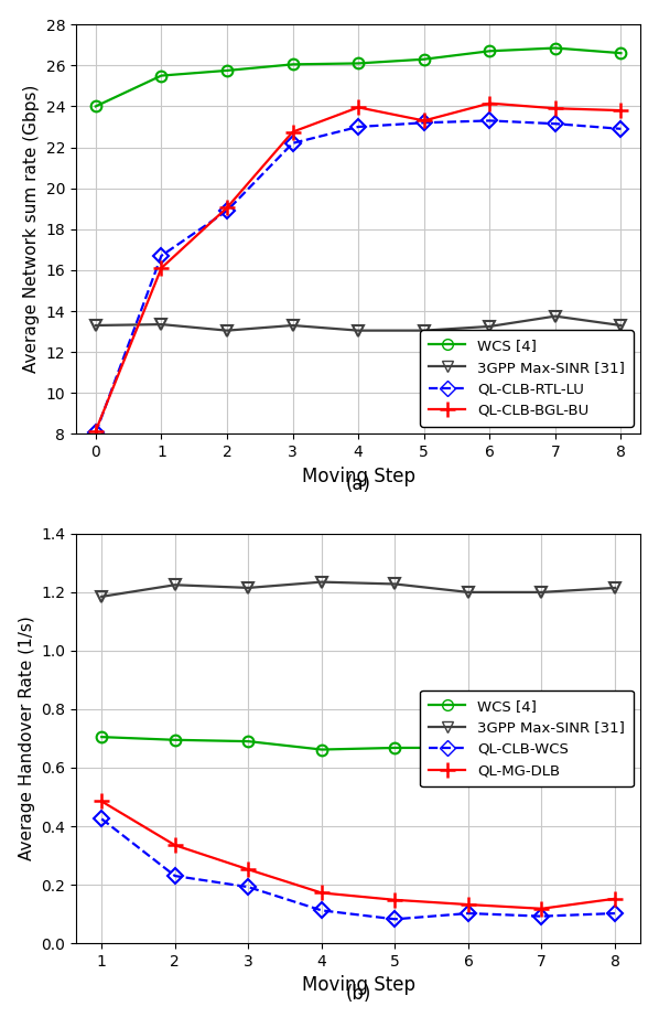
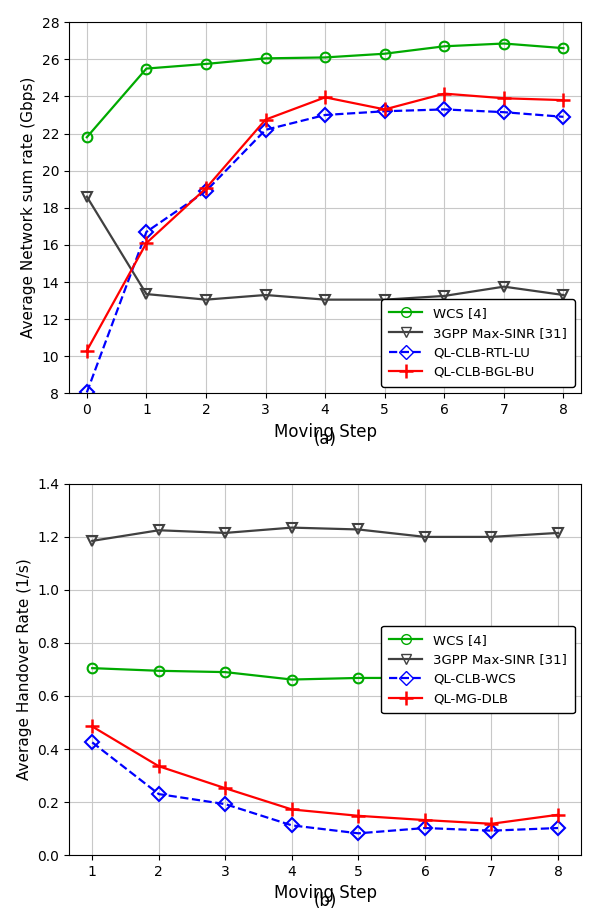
WCS [4]/0: 24.0 -> 21.8
3GPP Max-SINR [31]/0: 13.3 -> 18.6
QL-CLB-BGL-BU/0: 8.2 -> 10.3
